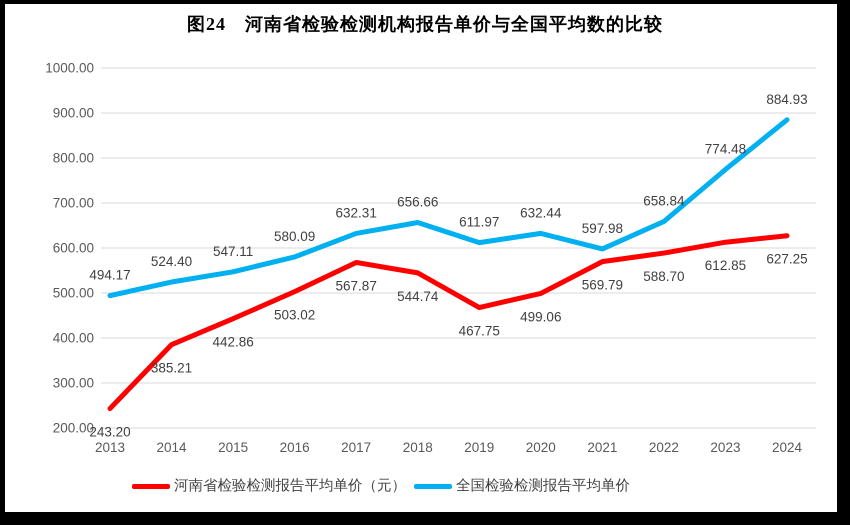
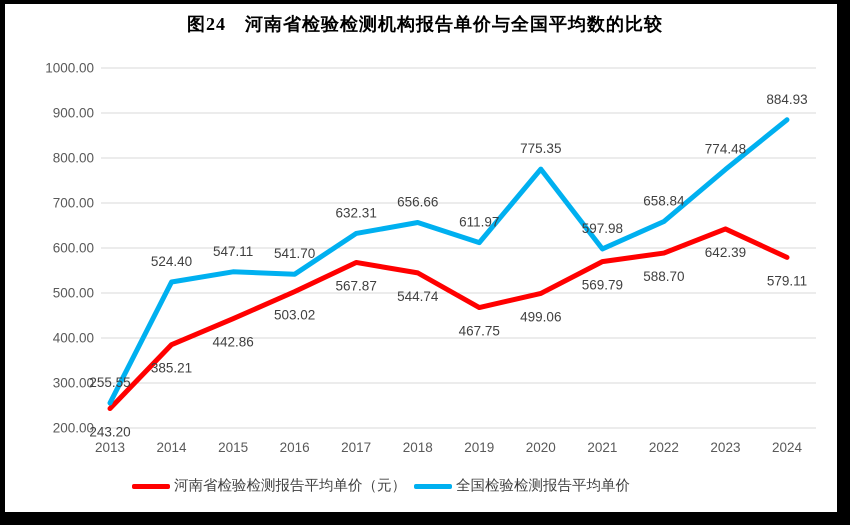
全国检验检测报告平均单价/2013: 494.17 -> 255.55
全国检验检测报告平均单价/2016: 580.09 -> 541.70
全国检验检测报告平均单价/2020: 632.44 -> 775.35
河南省检验检测报告平均单价（元）/2023: 612.85 -> 642.39
河南省检验检测报告平均单价（元）/2024: 627.25 -> 579.11
